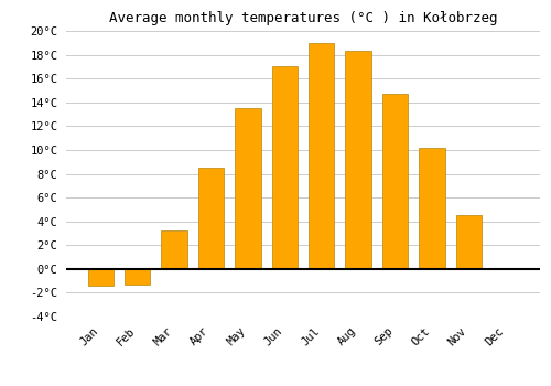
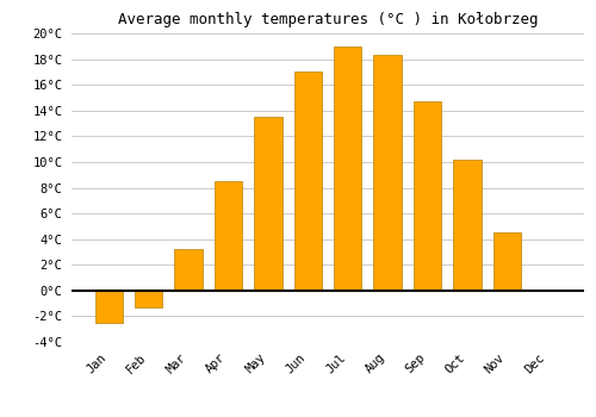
Jan: -1.4°C -> -2.5°C
